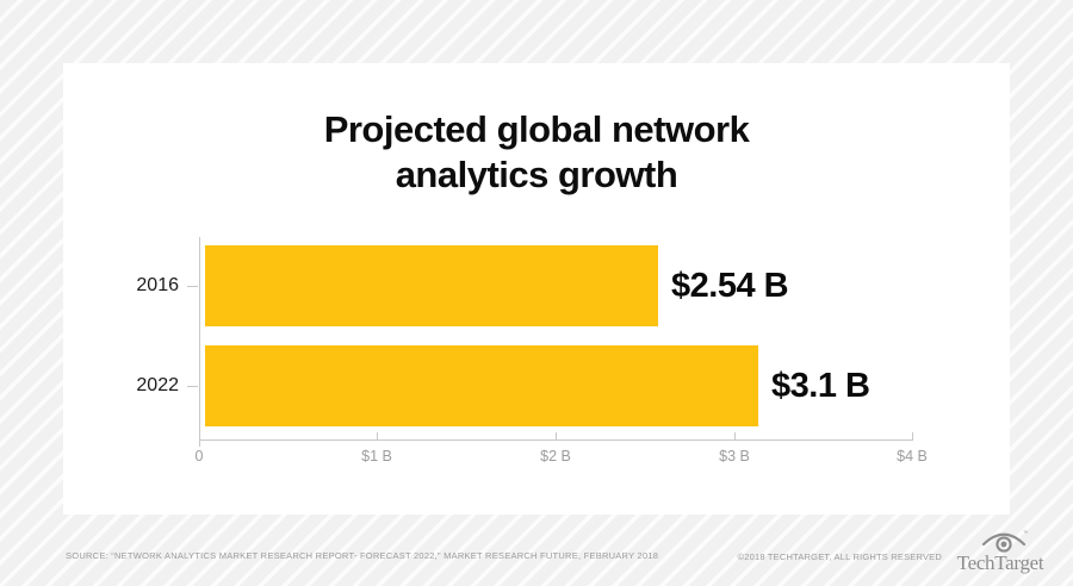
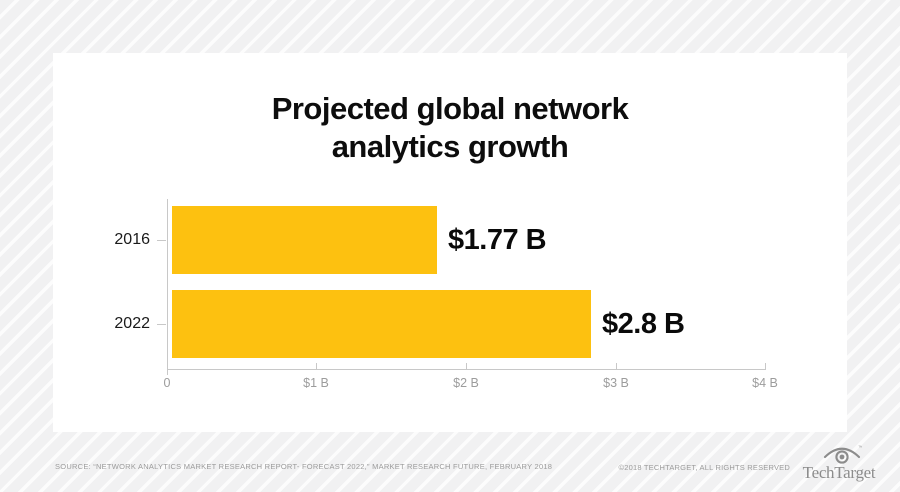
2016: $2.54 -> $1.77
2022: $3.1 -> $2.8
